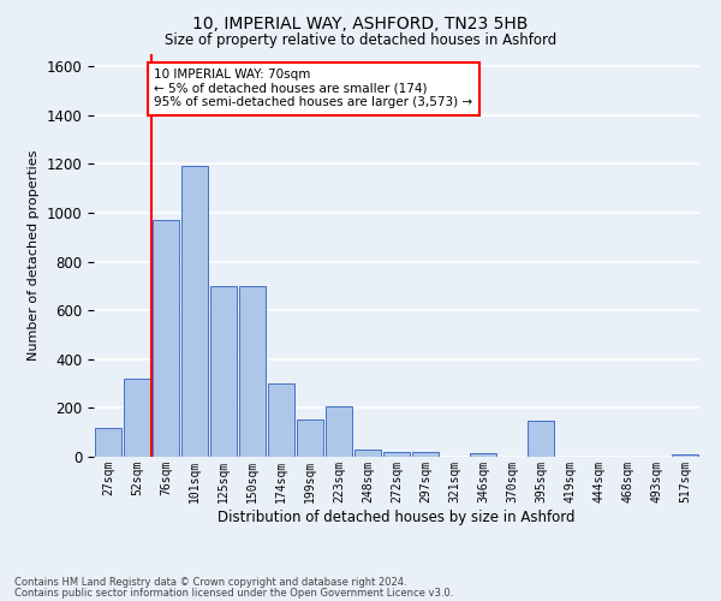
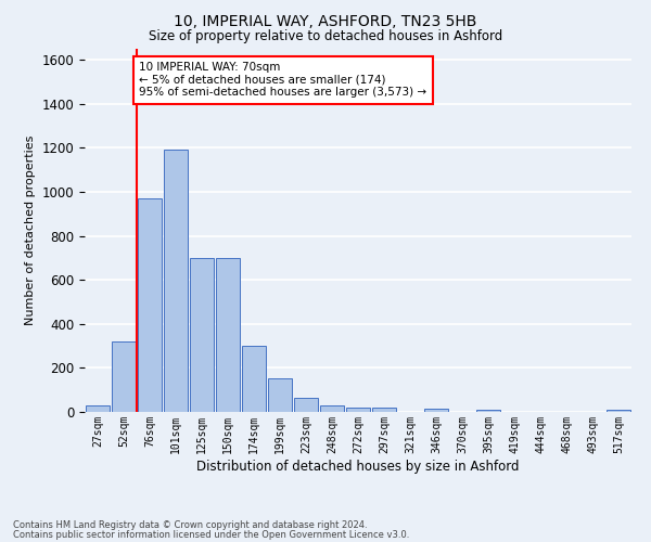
27sqm: 120 -> 30
223sqm: 205 -> 65
395sqm: 150 -> 12
